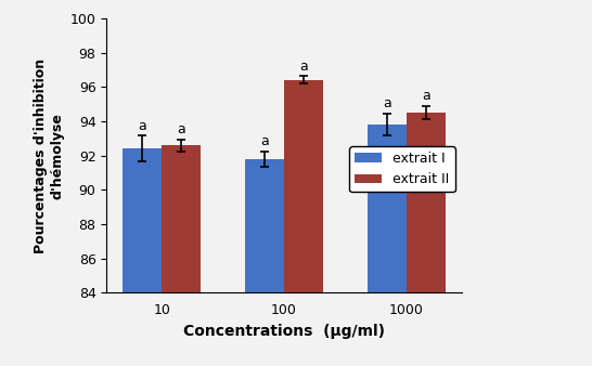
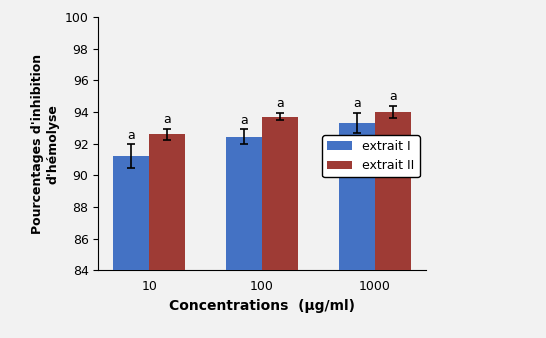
extrait I/10: 92.4 -> 91.2
extrait I/100: 91.8 -> 92.5
extrait II/100: 96.4 -> 93.7
extrait I/1000: 93.8 -> 93.3
extrait II/1000: 94.5 -> 94.0
